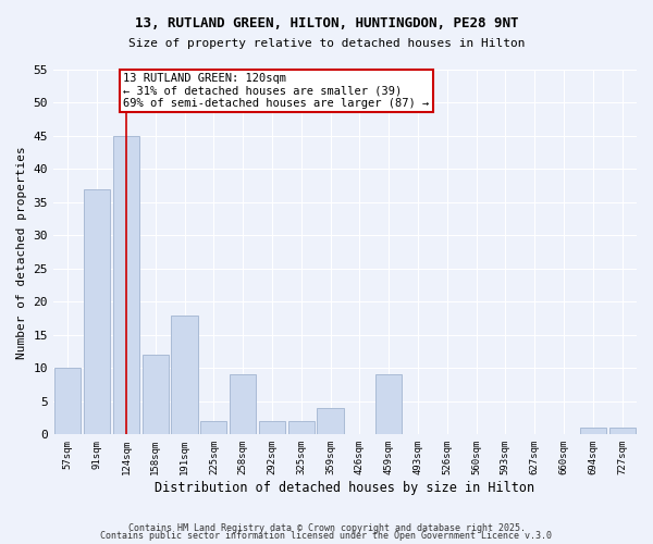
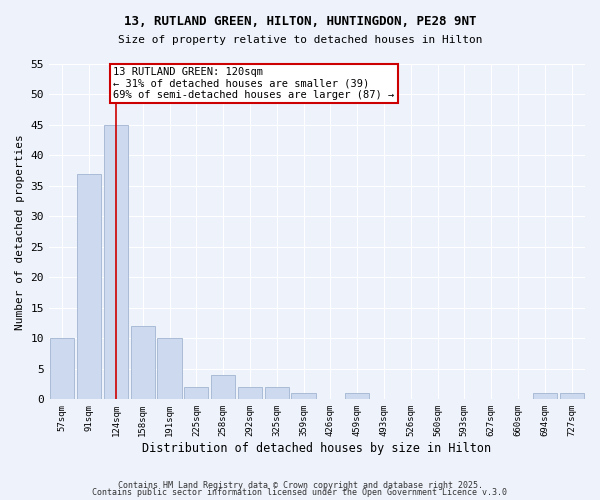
191sqm: 18 -> 10
258sqm: 9 -> 4
359sqm: 4 -> 1
459sqm: 9 -> 1
